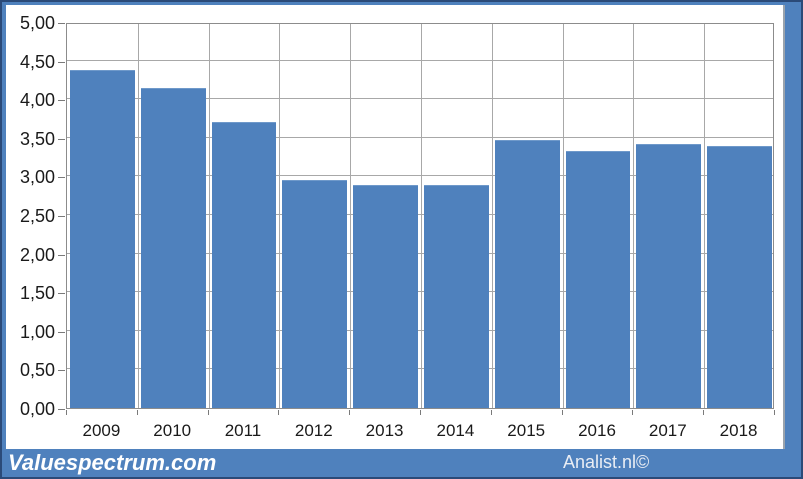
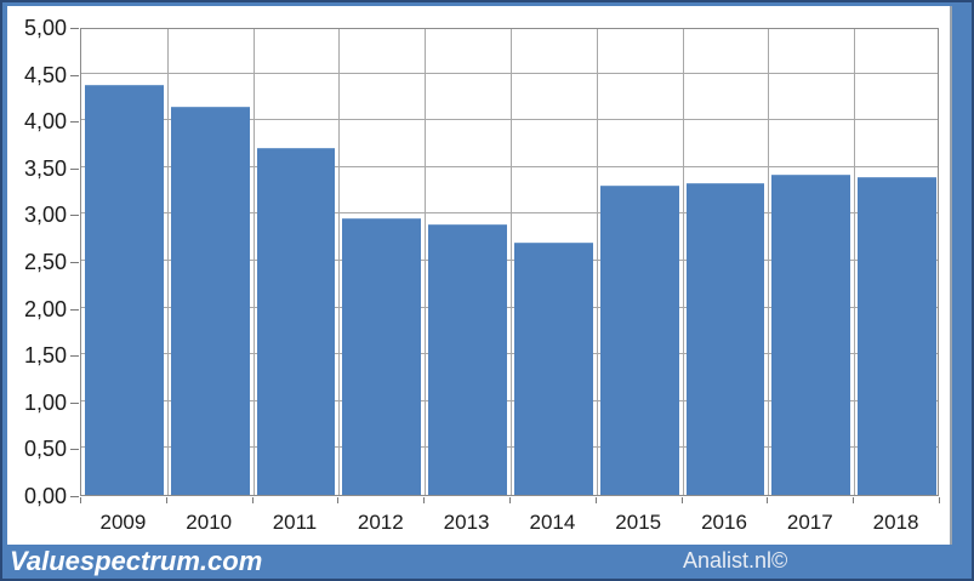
2014: 2,9 -> 2,7
2015: 3,5 -> 3,3
